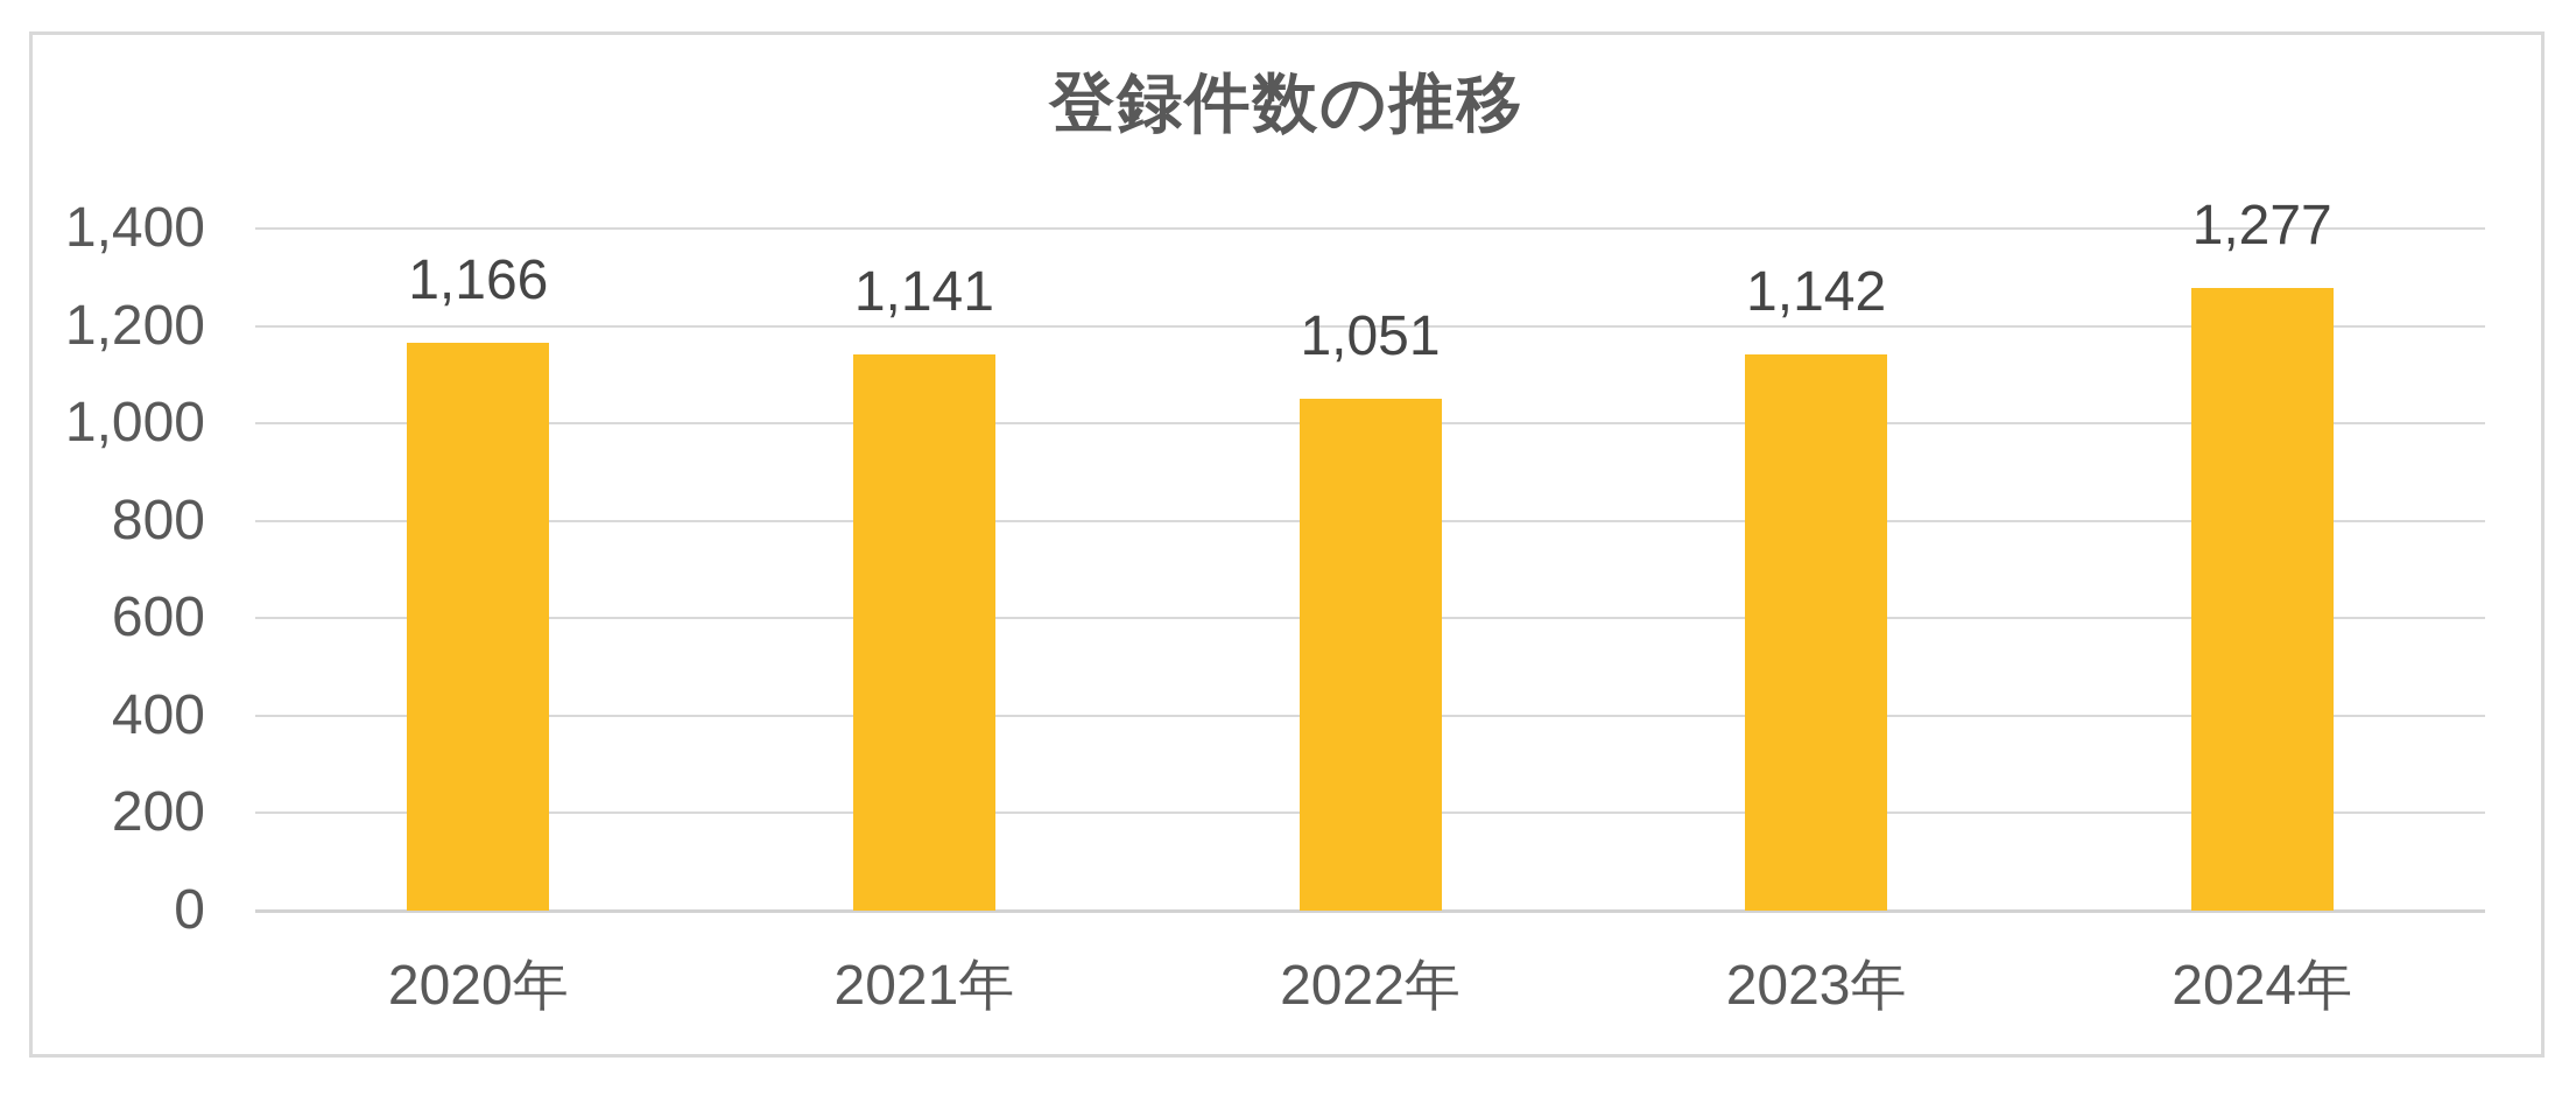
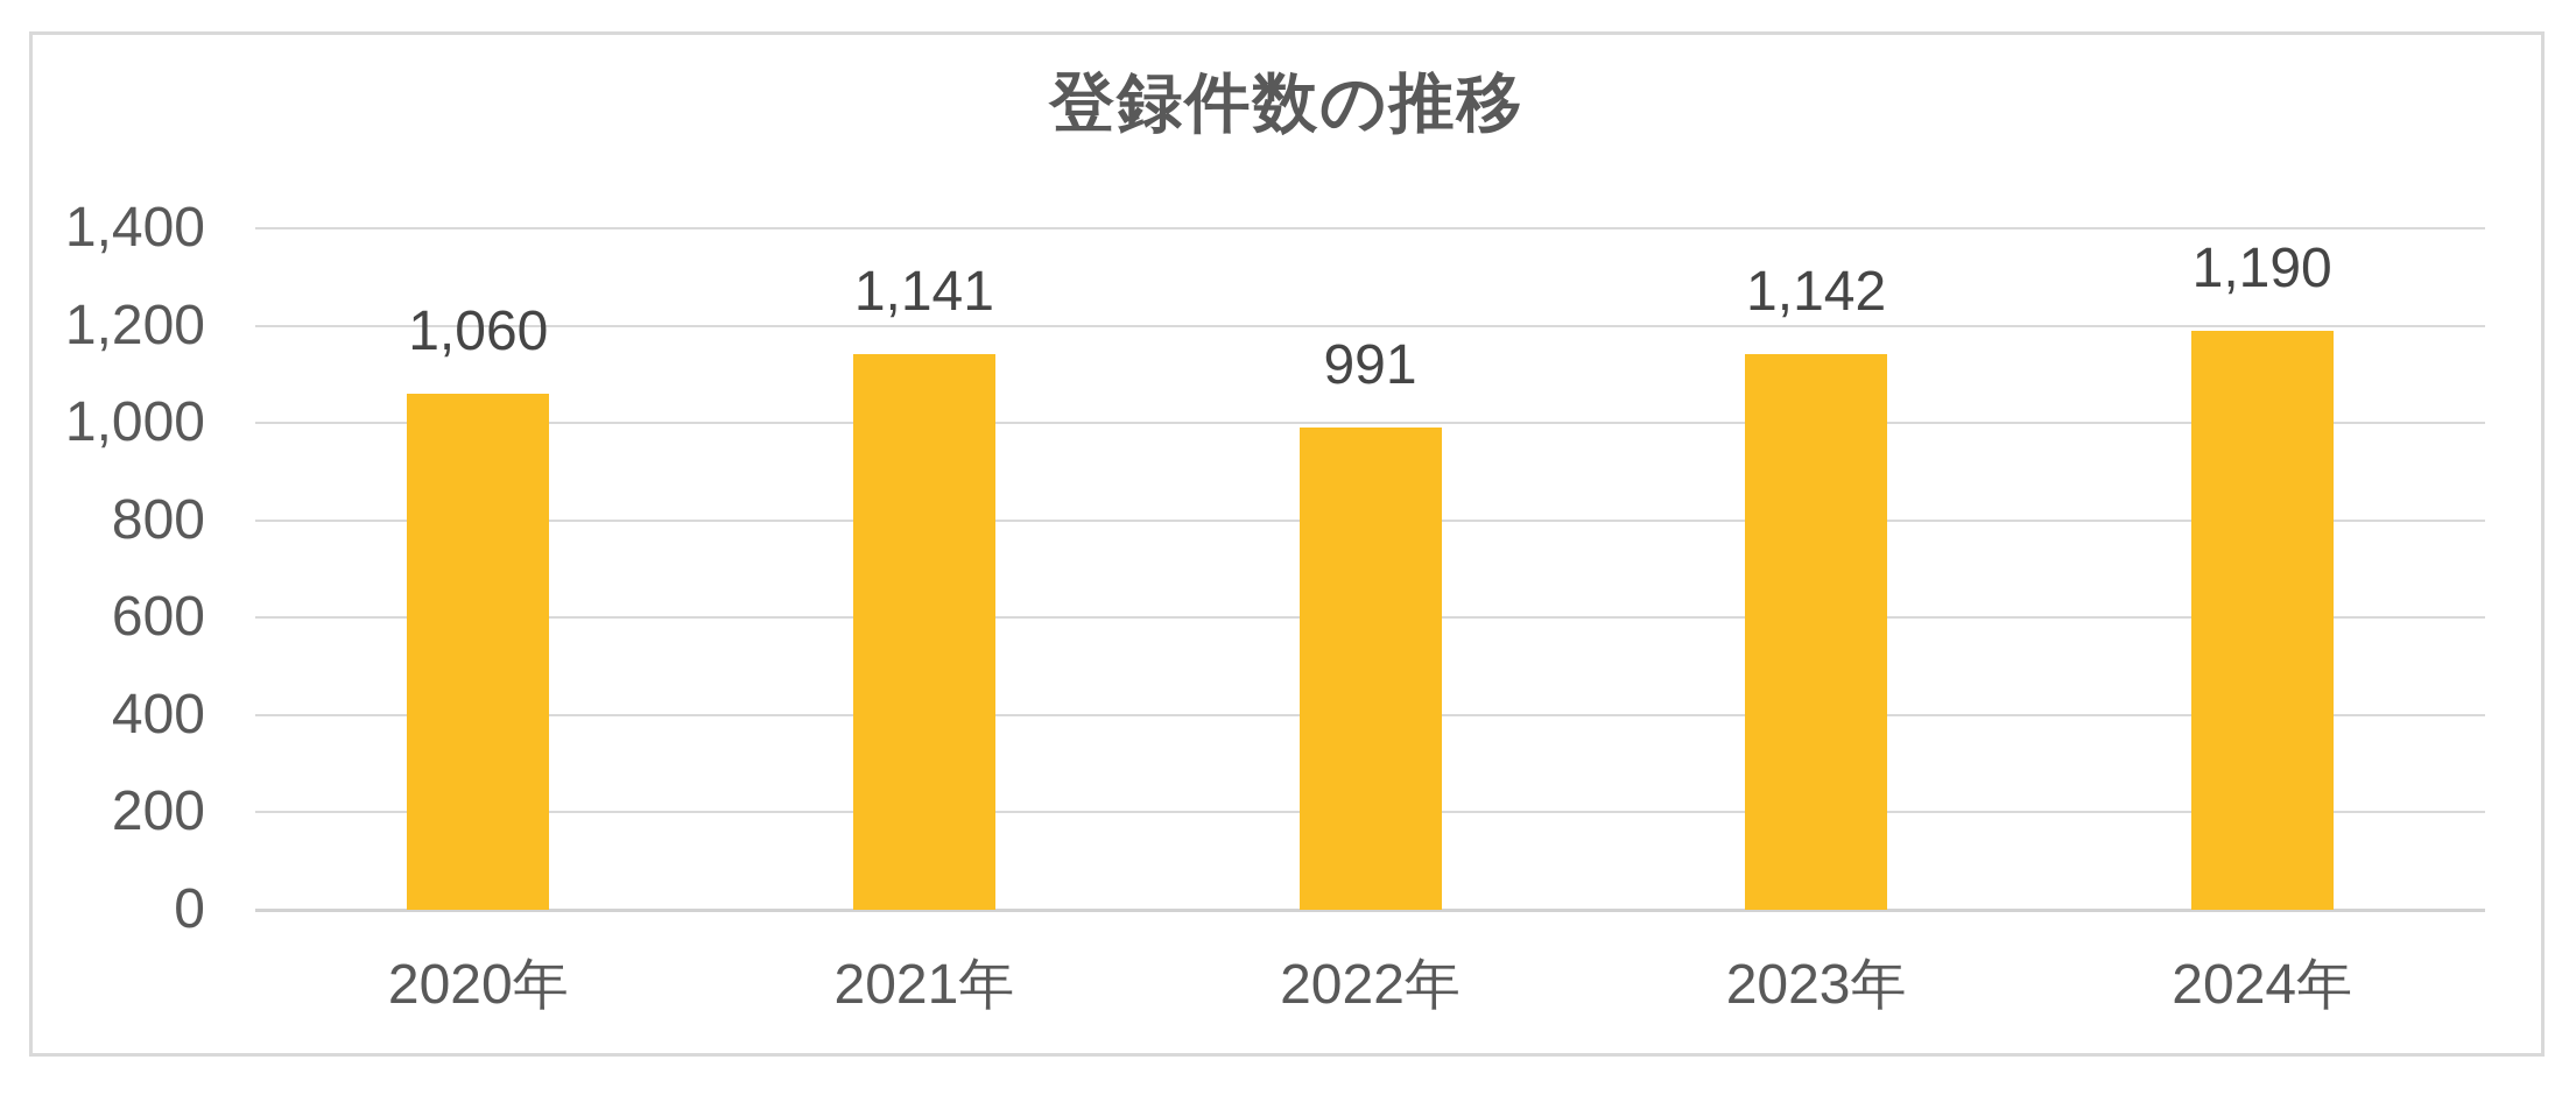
2020年: 1,166 -> 1,060
2022年: 1,051 -> 991
2024年: 1,277 -> 1,190
